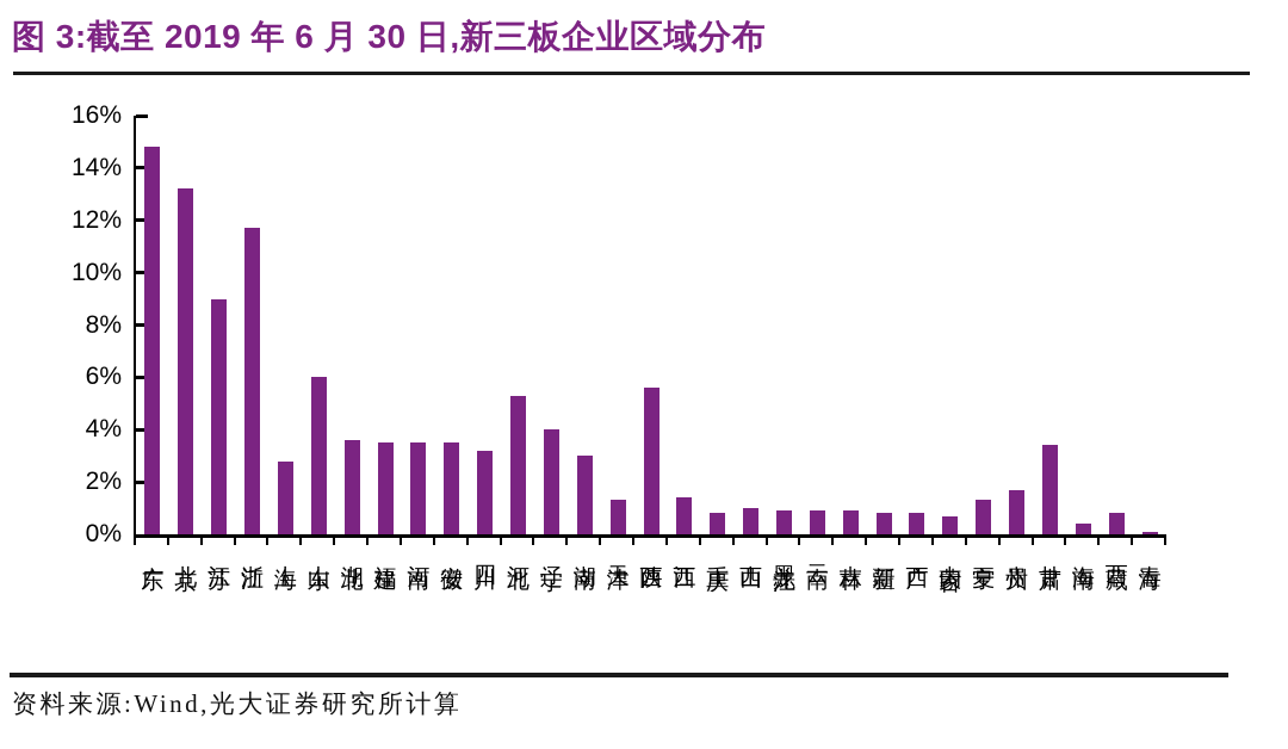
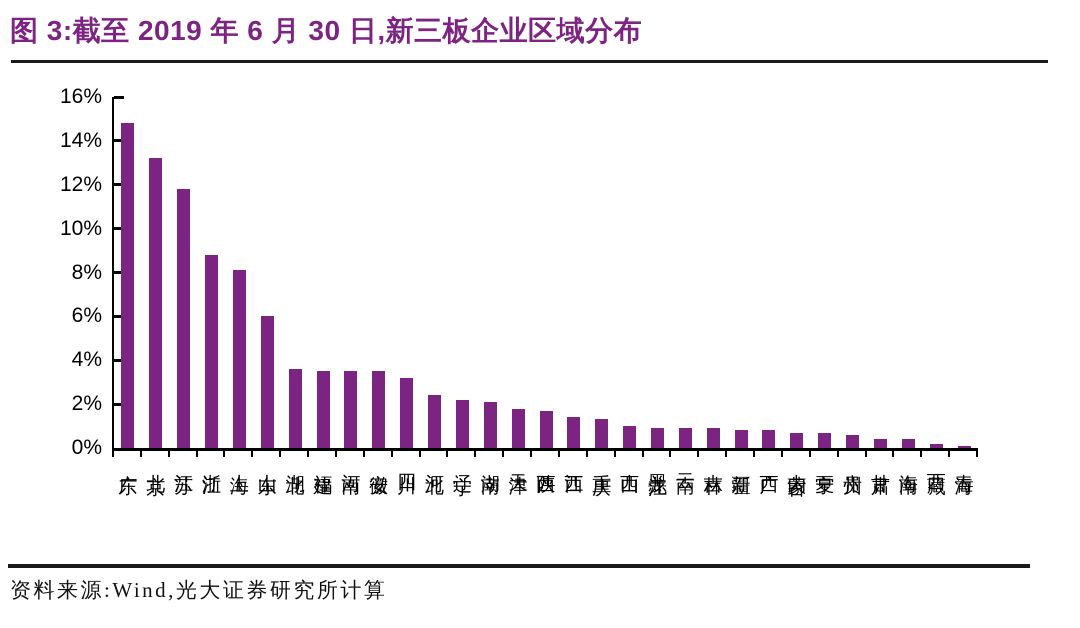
江苏: 9.0% -> 11.8%
浙江: 11.7% -> 8.8%
上海: 2.8% -> 8.1%
河北: 5.3% -> 2.4%
辽宁: 4.0% -> 2.2%
湖南: 3.0% -> 2.1%
天津: 1.3% -> 1.8%
陕西: 5.6% -> 1.7%
重庆: 0.8% -> 1.3%
宁夏: 1.3% -> 0.7%
贵州: 1.7% -> 0.6%
甘肃: 3.4% -> 0.4%
西藏: 0.8% -> 0.2%
